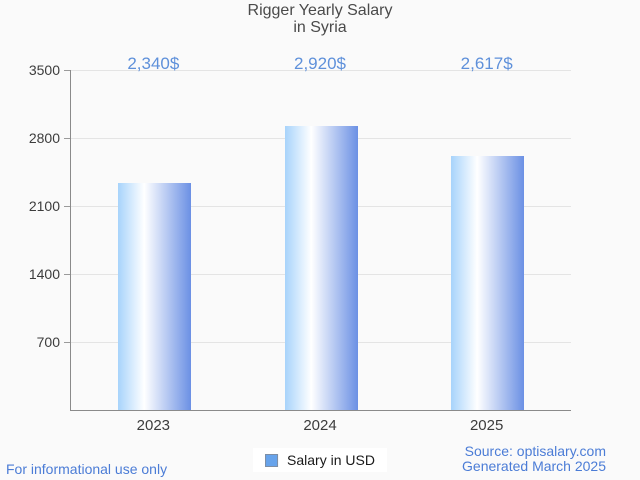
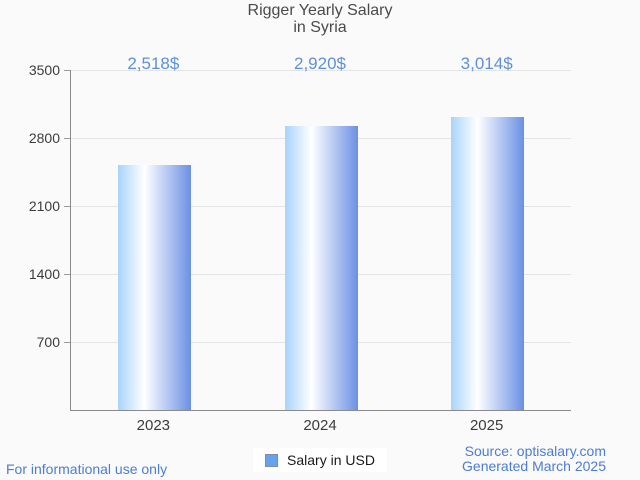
2023: 2,340 -> 2,518
2025: 2,617 -> 3,014
